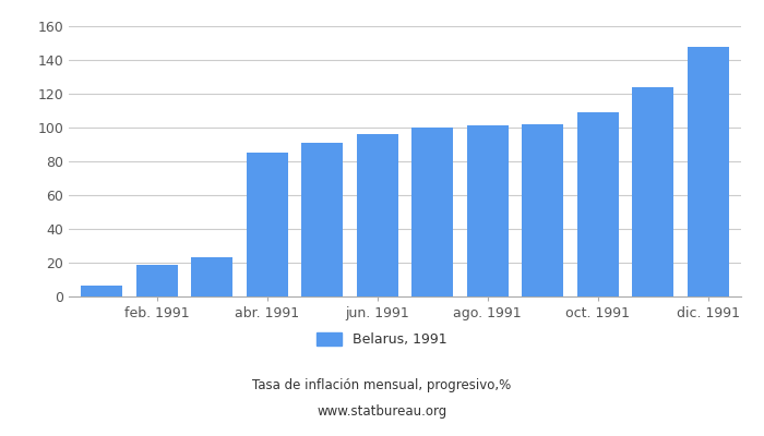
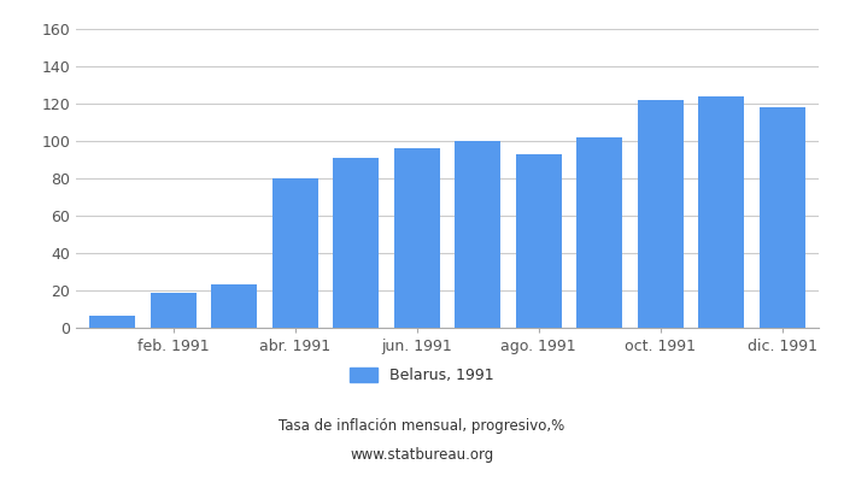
abr. 1991: 85 -> 80
ago. 1991: 101 -> 93
oct. 1991: 109 -> 122
dic. 1991: 148 -> 118
